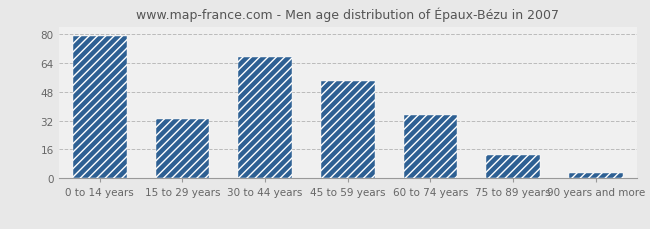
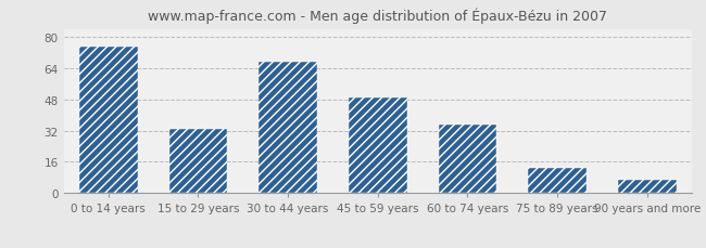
0 to 14 years: 79 -> 75
45 to 59 years: 54 -> 49
90 years and more: 3 -> 7
